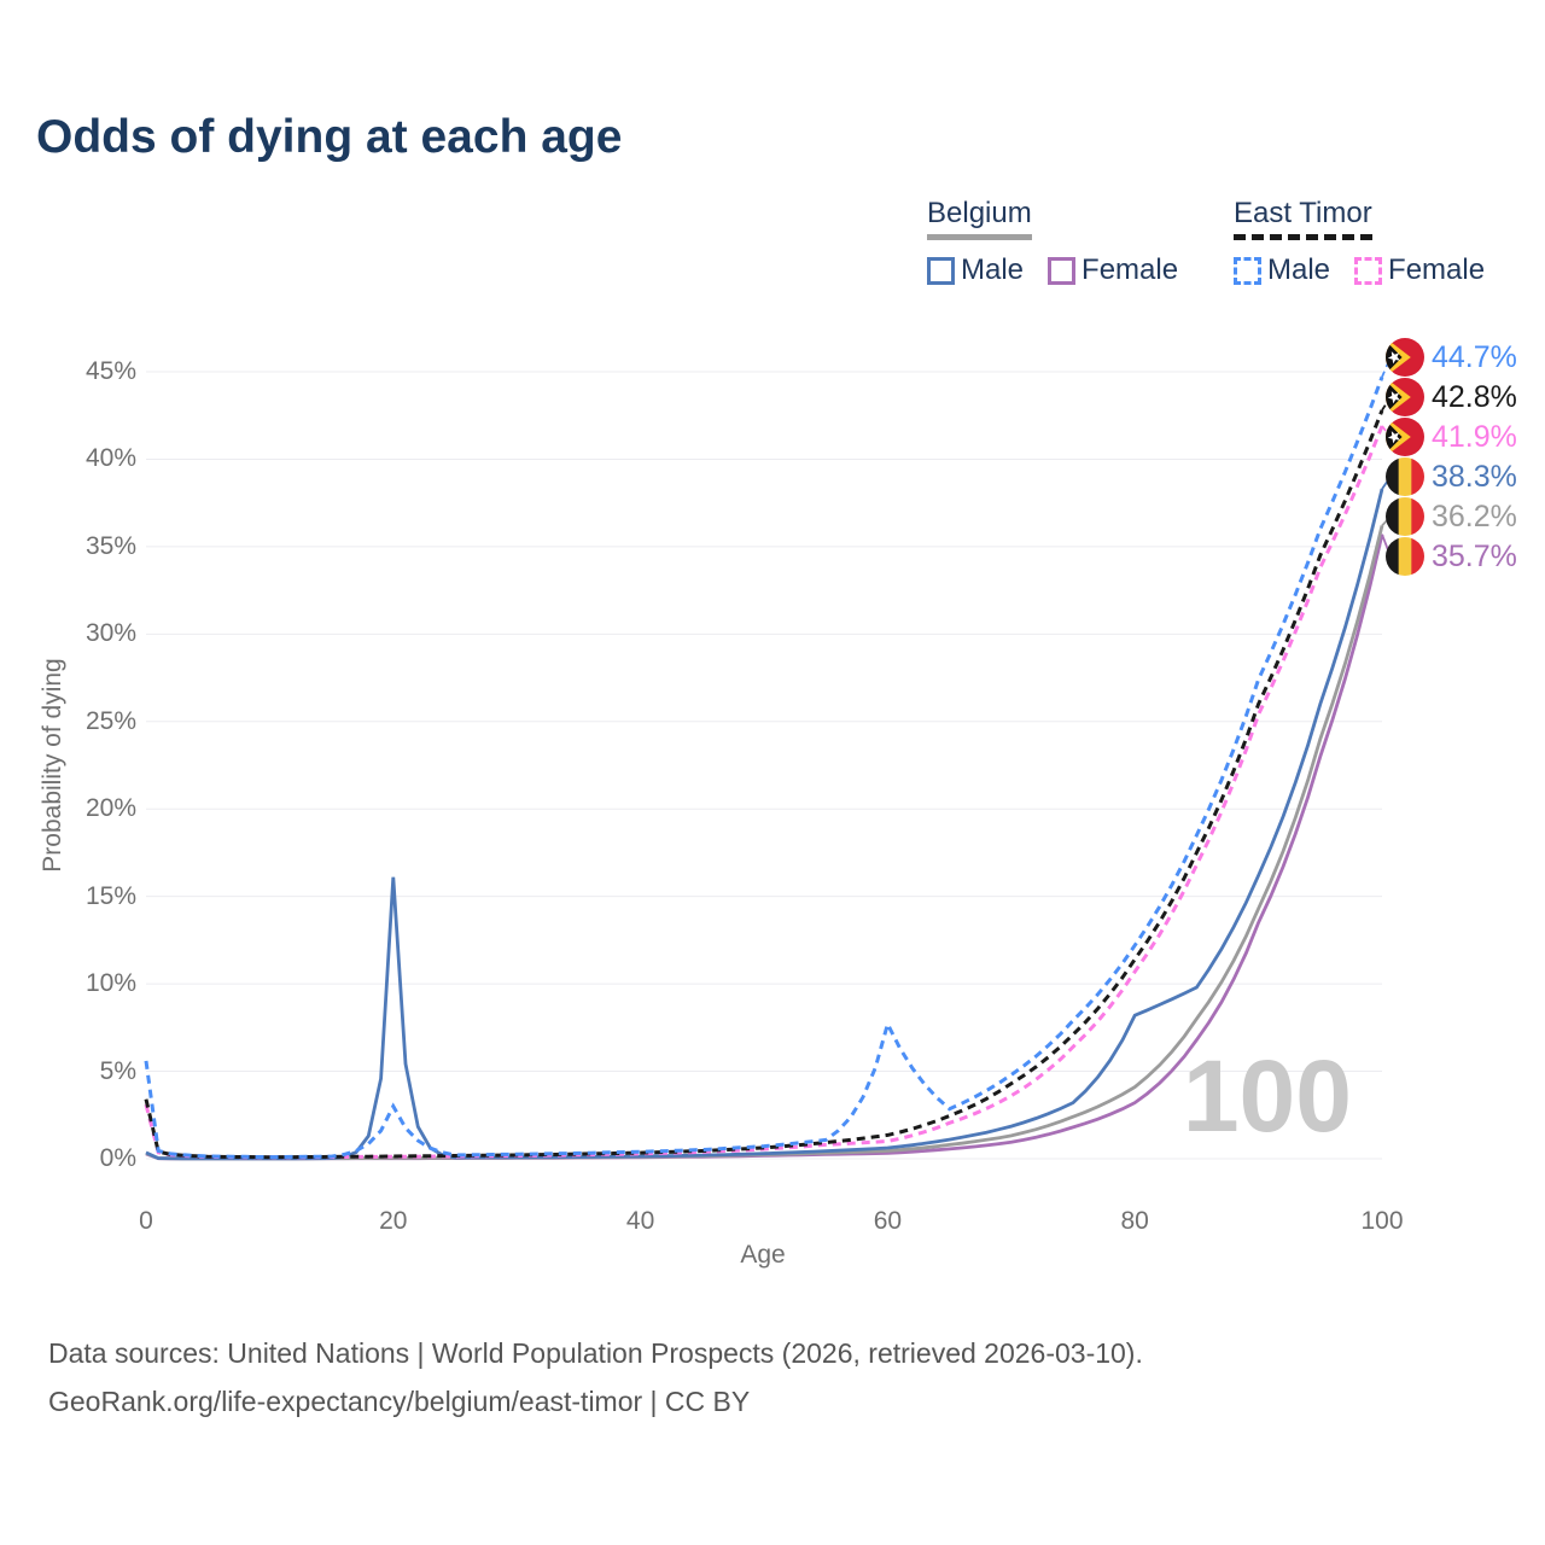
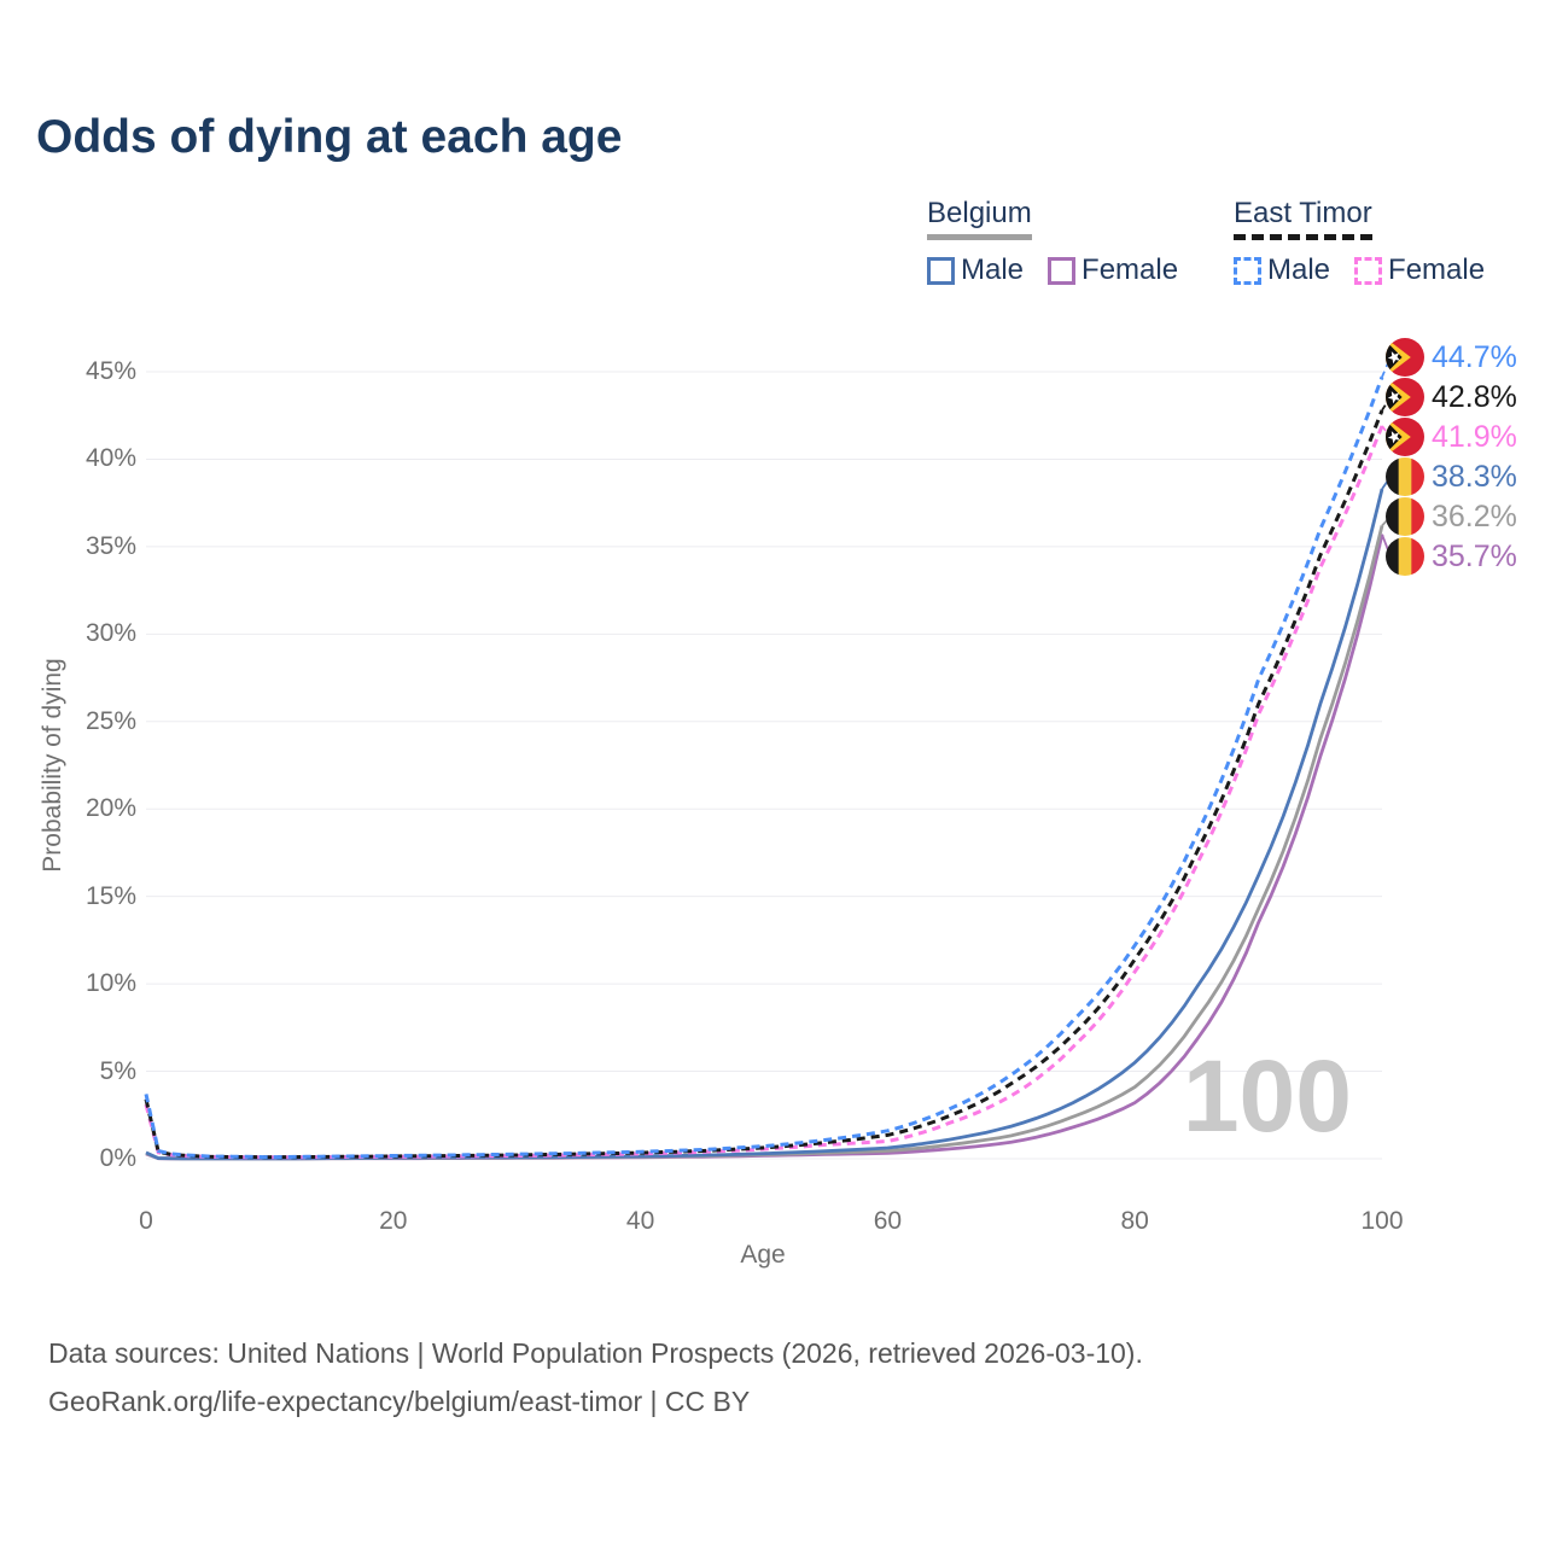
East Timor Male/0: 5.6% -> 3.7%
East Timor Male/20: 3.0% -> 0.2%
Belgium Male/20: 16.1% -> 0.1%
East Timor Male/60: 7.7% -> 1.6%
Belgium Male/80: 8.2% -> 5.5%
